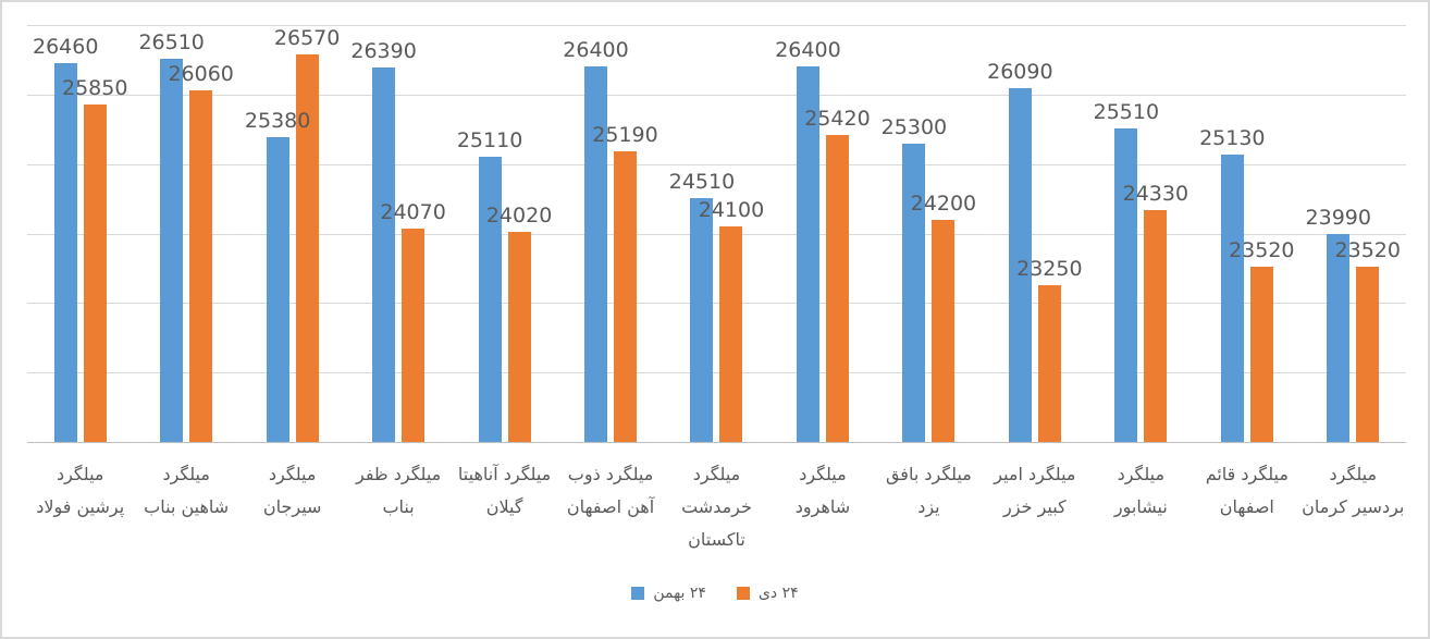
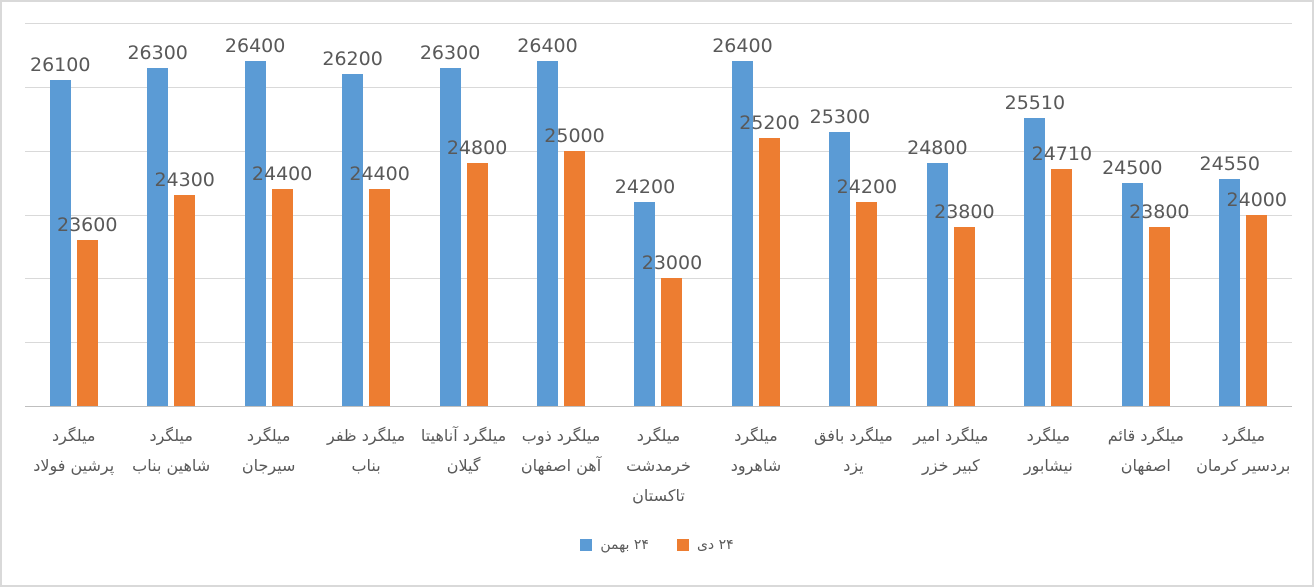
۲۴ بهمن/میلگرد پرشین فولاد: 26460 -> 26100
۲۴ دی/میلگرد پرشین فولاد: 25850 -> 23600
۲۴ بهمن/میلگرد شاهین بناب: 26510 -> 26300
۲۴ دی/میلگرد شاهین بناب: 26060 -> 24300
۲۴ بهمن/میلگرد سیرجان: 25380 -> 26400
۲۴ دی/میلگرد سیرجان: 26570 -> 24400
۲۴ بهمن/میلگرد ظفر بناب: 26390 -> 26200
۲۴ دی/میلگرد ظفر بناب: 24070 -> 24400
۲۴ بهمن/میلگرد آناهیتا گیلان: 25110 -> 26300
۲۴ دی/میلگرد آناهیتا گیلان: 24020 -> 24800
۲۴ دی/میلگرد ذوب آهن اصفهان: 25190 -> 25000
۲۴ بهمن/میلگرد خرمدشت تاکستان: 24510 -> 24200
۲۴ دی/میلگرد خرمدشت تاکستان: 24100 -> 23000
۲۴ دی/میلگرد شاهرود: 25420 -> 25200
۲۴ بهمن/میلگرد امیر کبیر خزر: 26090 -> 24800
۲۴ دی/میلگرد امیر کبیر خزر: 23250 -> 23800
۲۴ دی/میلگرد نیشابور: 24330 -> 24710
۲۴ بهمن/میلگرد قائم اصفهان: 25130 -> 24500
۲۴ دی/میلگرد قائم اصفهان: 23520 -> 23800
۲۴ بهمن/میلگرد بردسیر کرمان: 23990 -> 24550
۲۴ دی/میلگرد بردسیر کرمان: 23520 -> 24000
